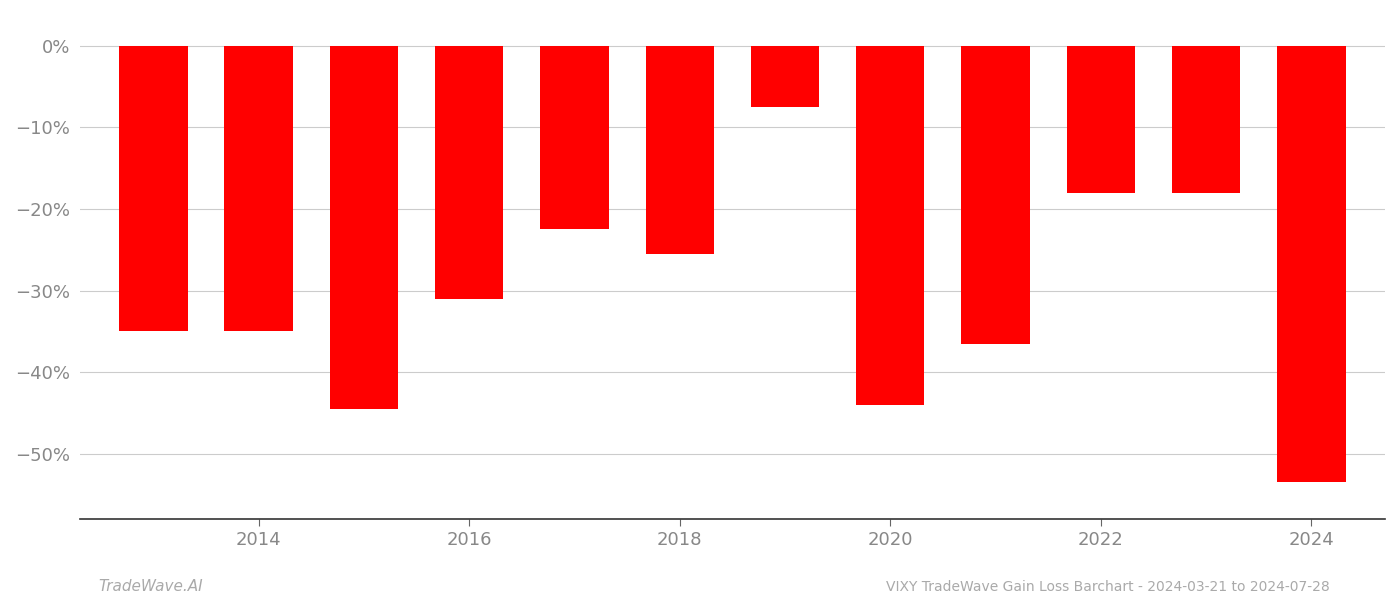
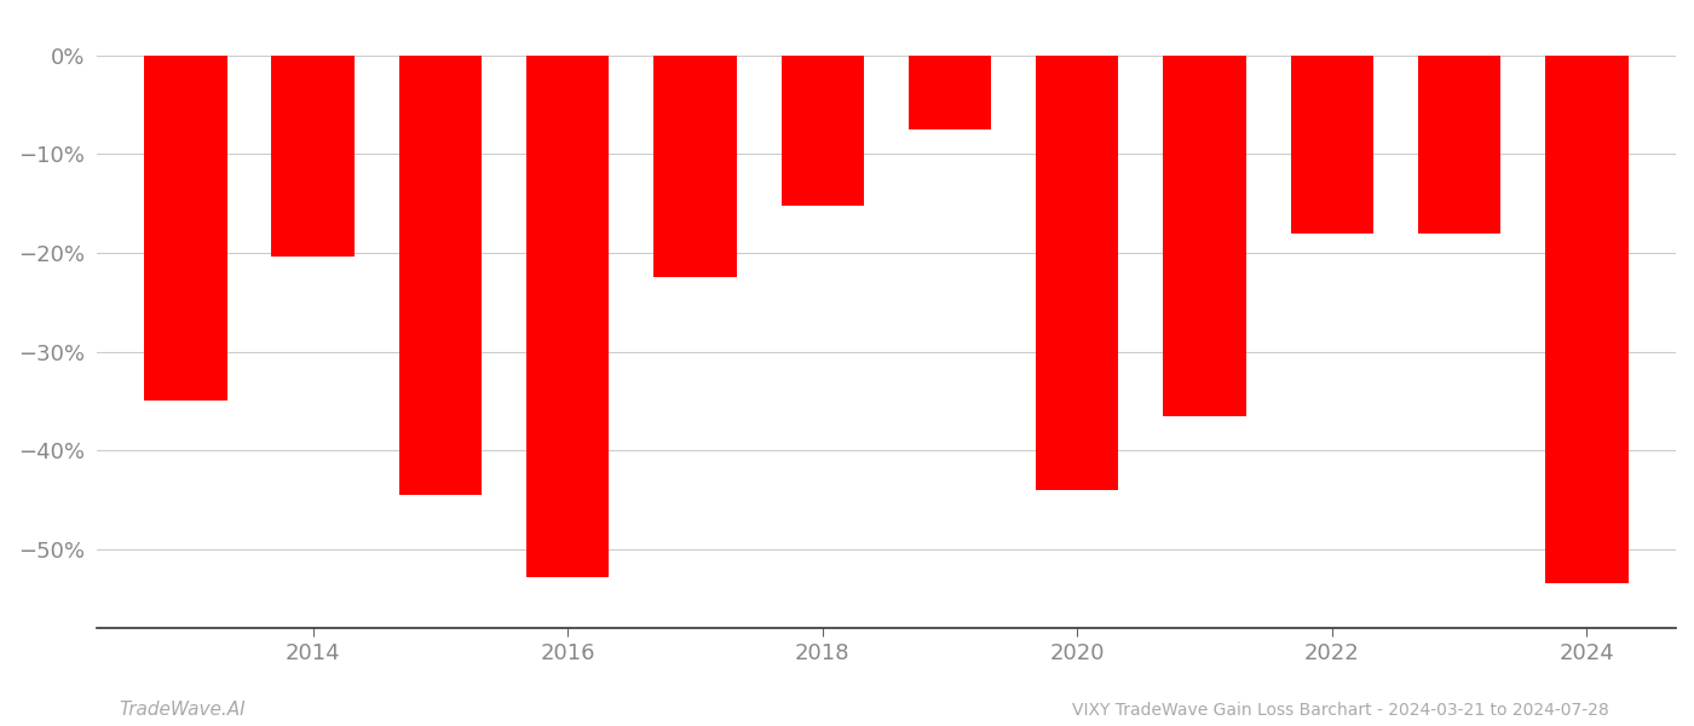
2014: -35.0% -> -20.4%
2016: -31.0% -> -52.8%
2018: -25.5% -> -15.2%
